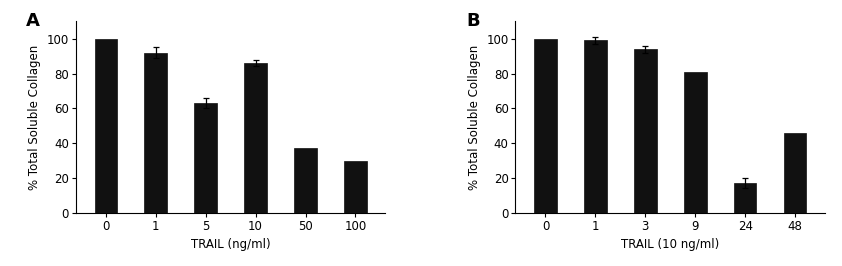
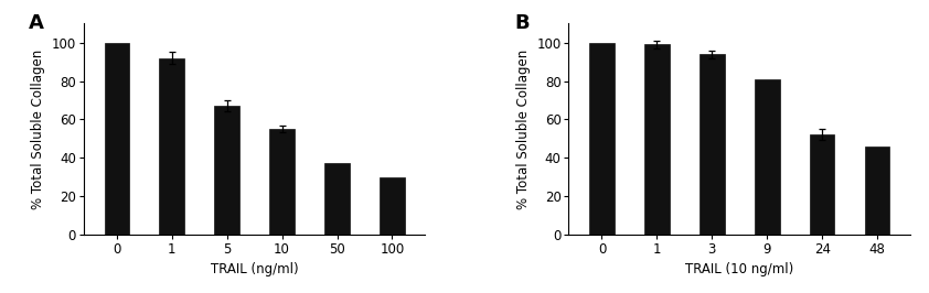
5: 63 -> 67
10: 86 -> 55
24: 17 -> 52
